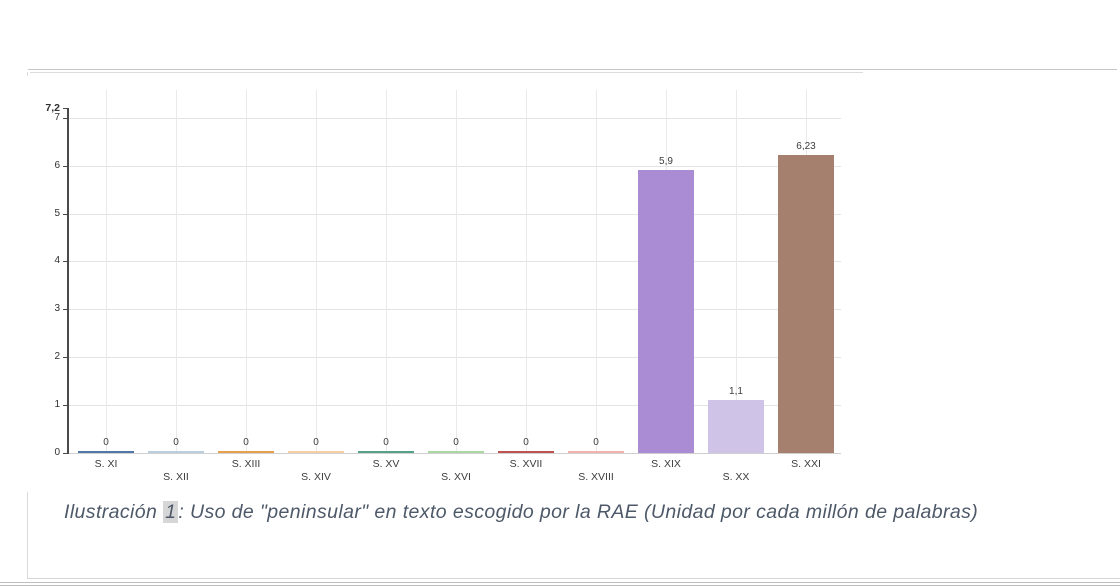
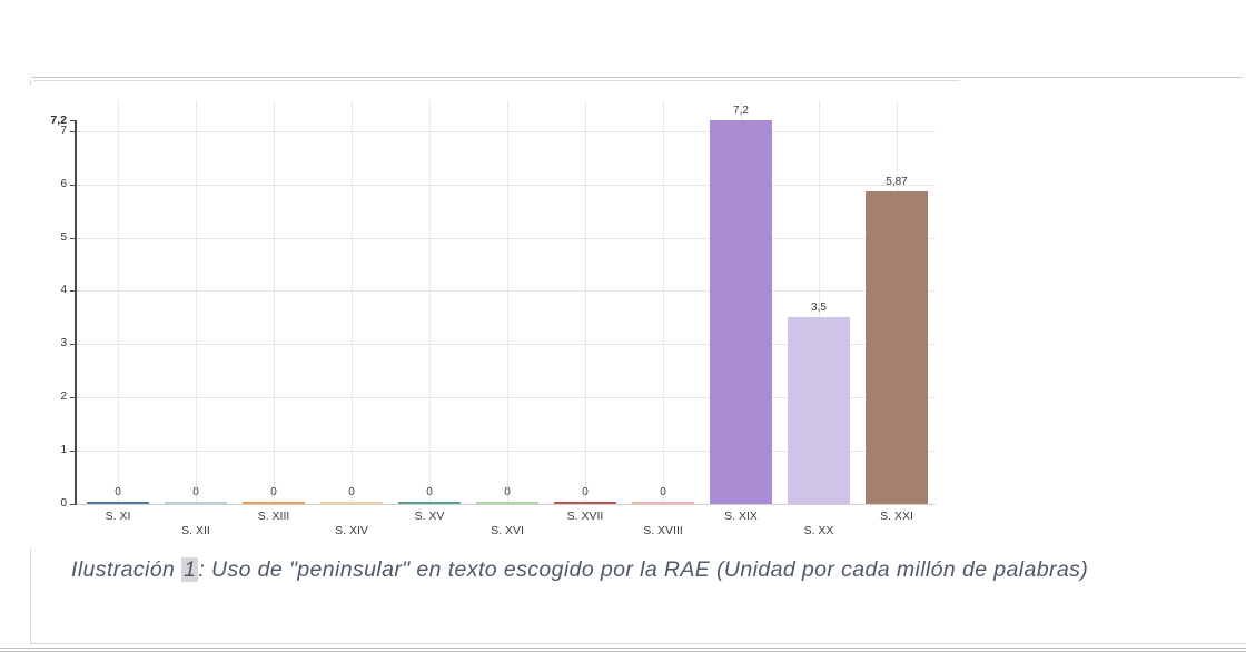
S. XIX: 5,9 -> 7,2
S. XX: 1,1 -> 3,5
S. XXI: 6,23 -> 5,87
